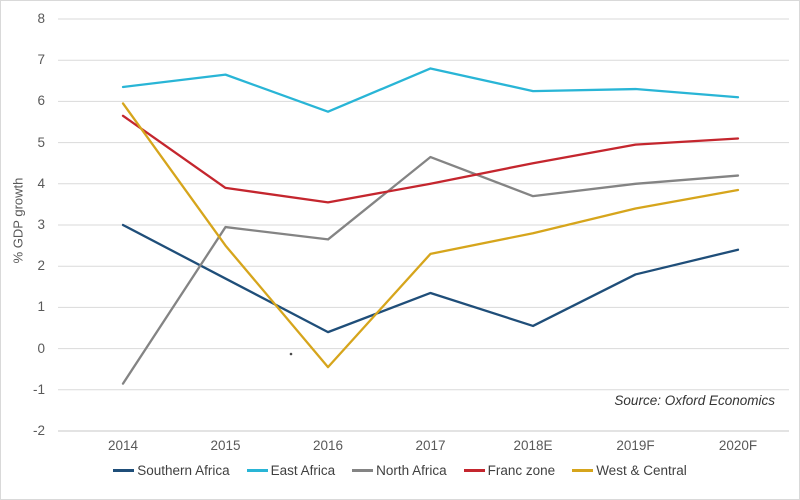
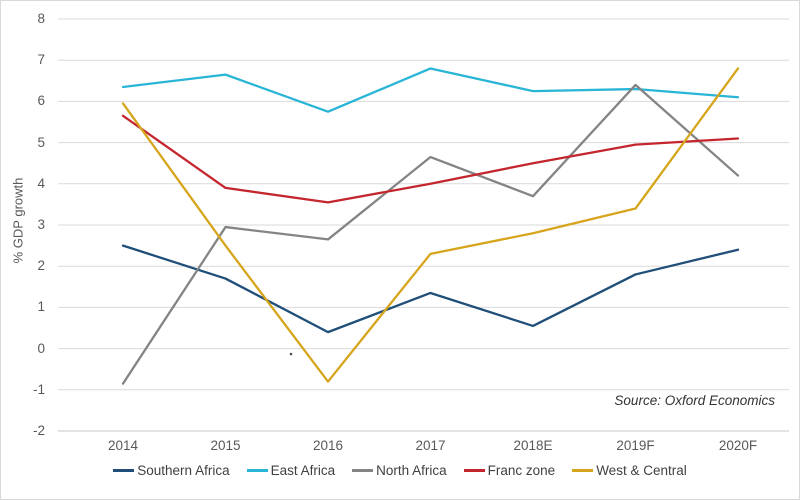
Southern Africa/2014: 3.0 -> 2.5
West & Central/2016: -0.5 -> -0.8
North Africa/2019F: 4.0 -> 6.4
West & Central/2020F: 3.9 -> 6.8
